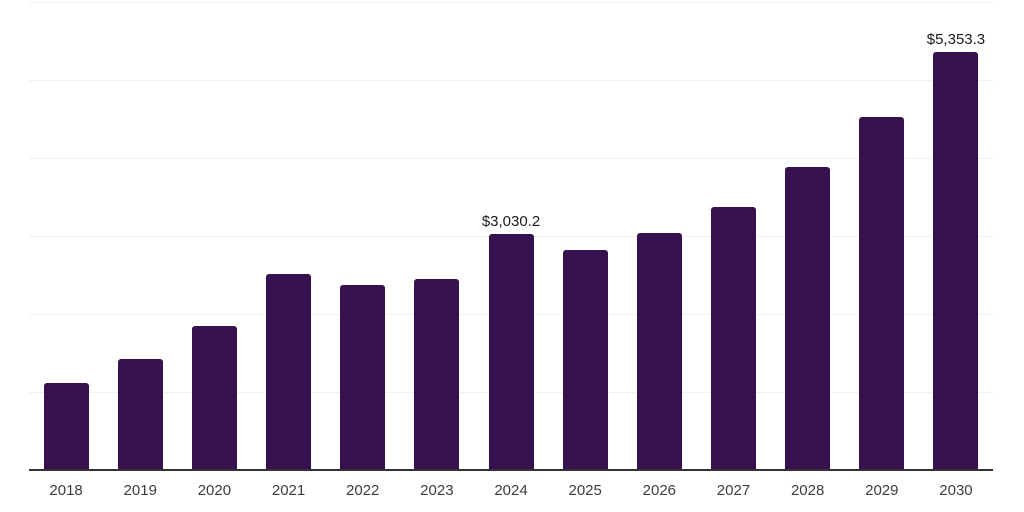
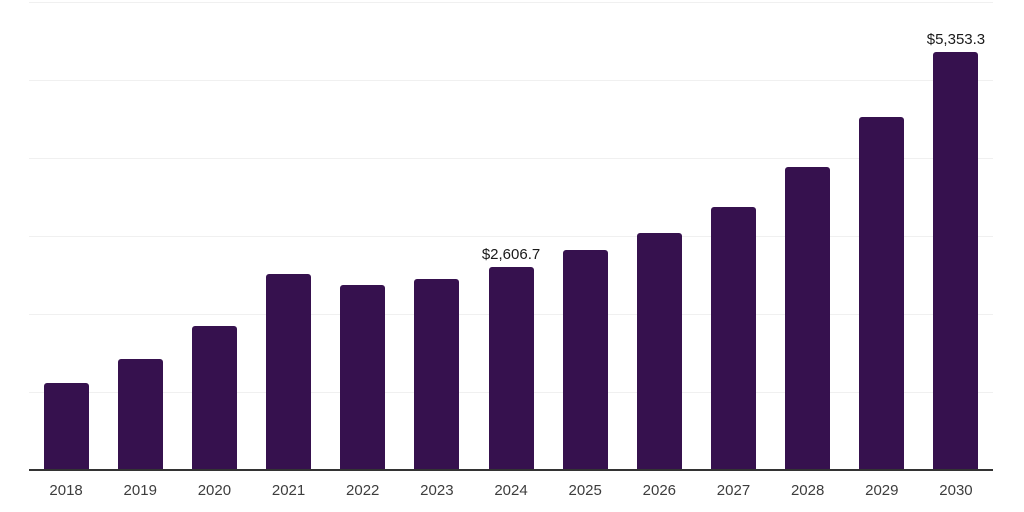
2024: $3,030.2 -> $2,606.7
